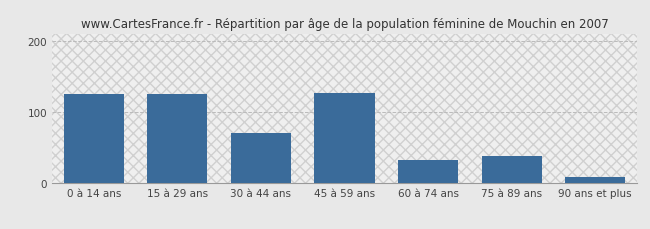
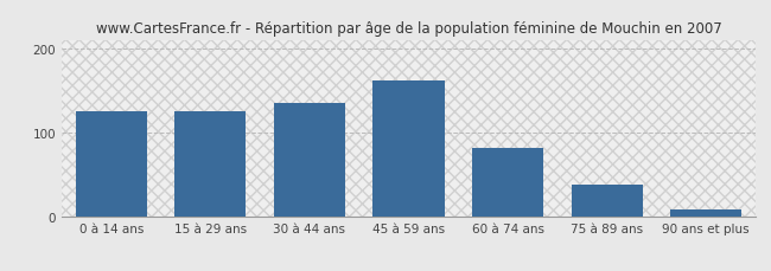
30 à 44 ans: 70 -> 135
45 à 59 ans: 126 -> 162
60 à 74 ans: 32 -> 82
